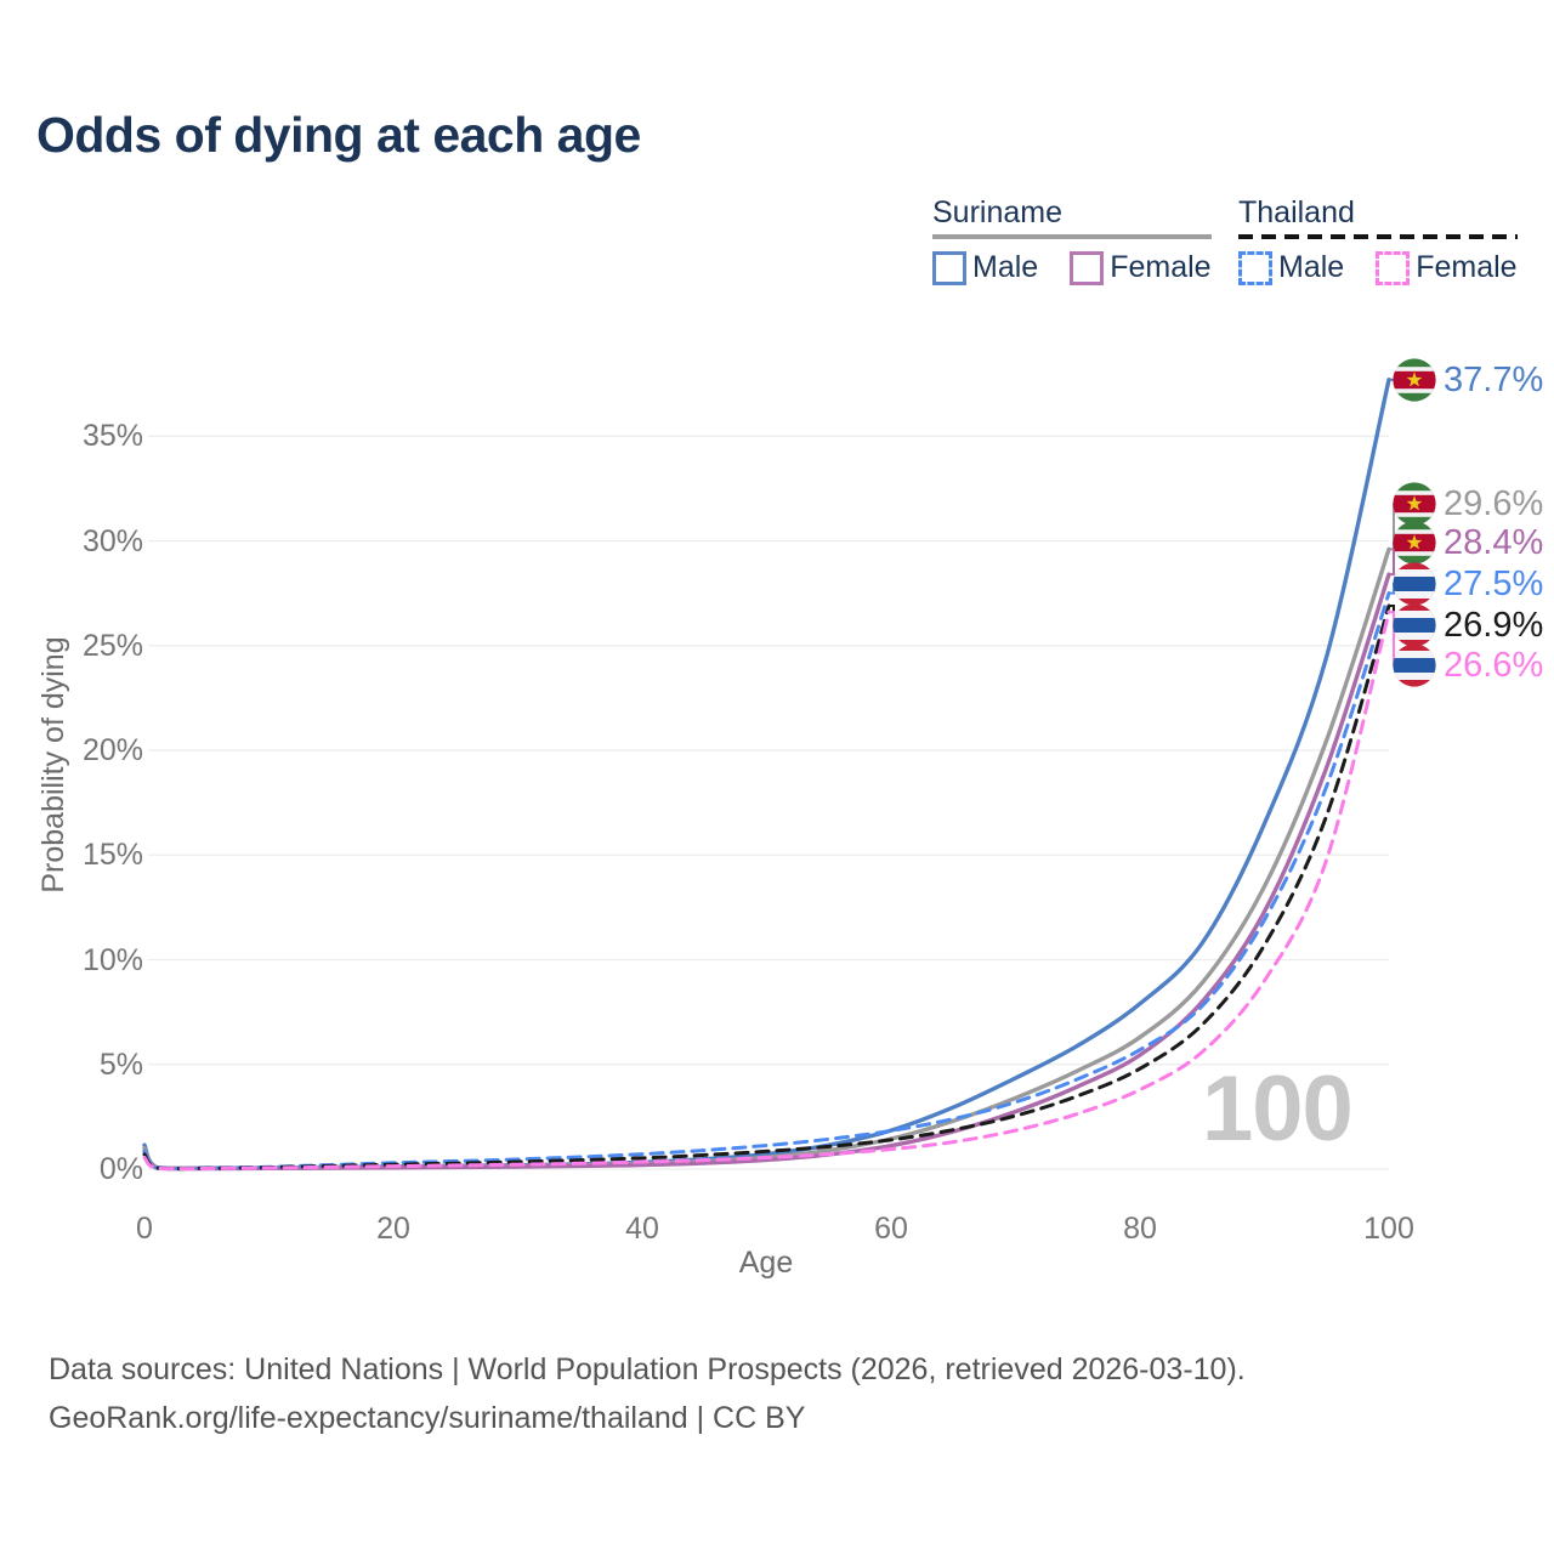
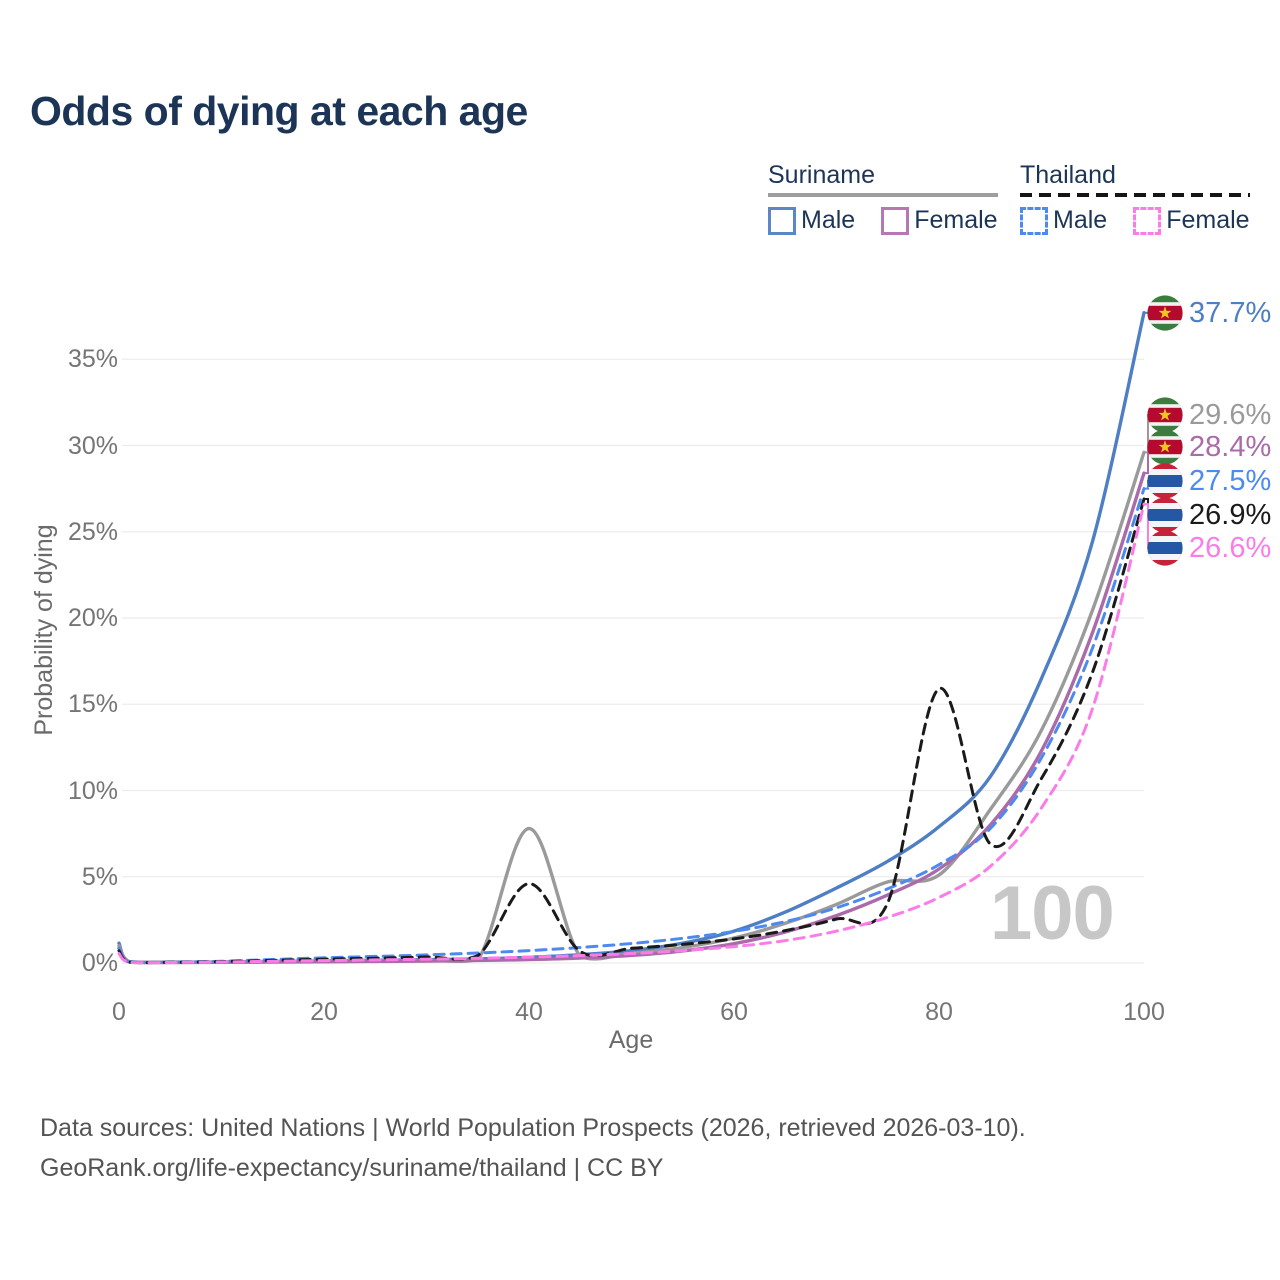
Suriname/40: 0.3% -> 7.8%
Thailand/40: 0.5% -> 4.6%
Suriname/80: 6.3% -> 5.1%
Thailand/80: 4.8% -> 15.9%
